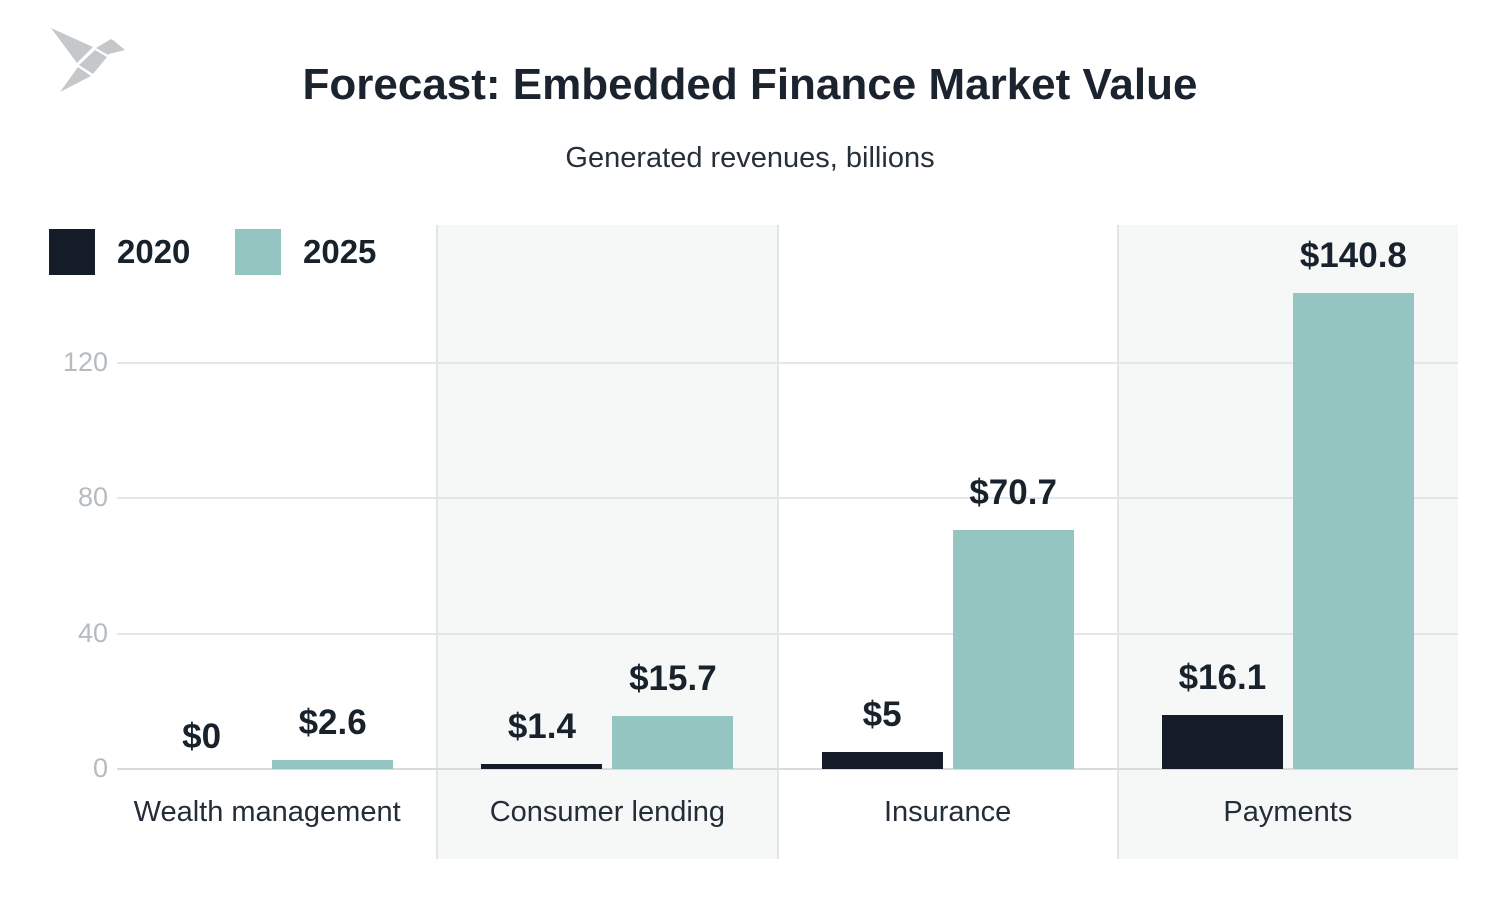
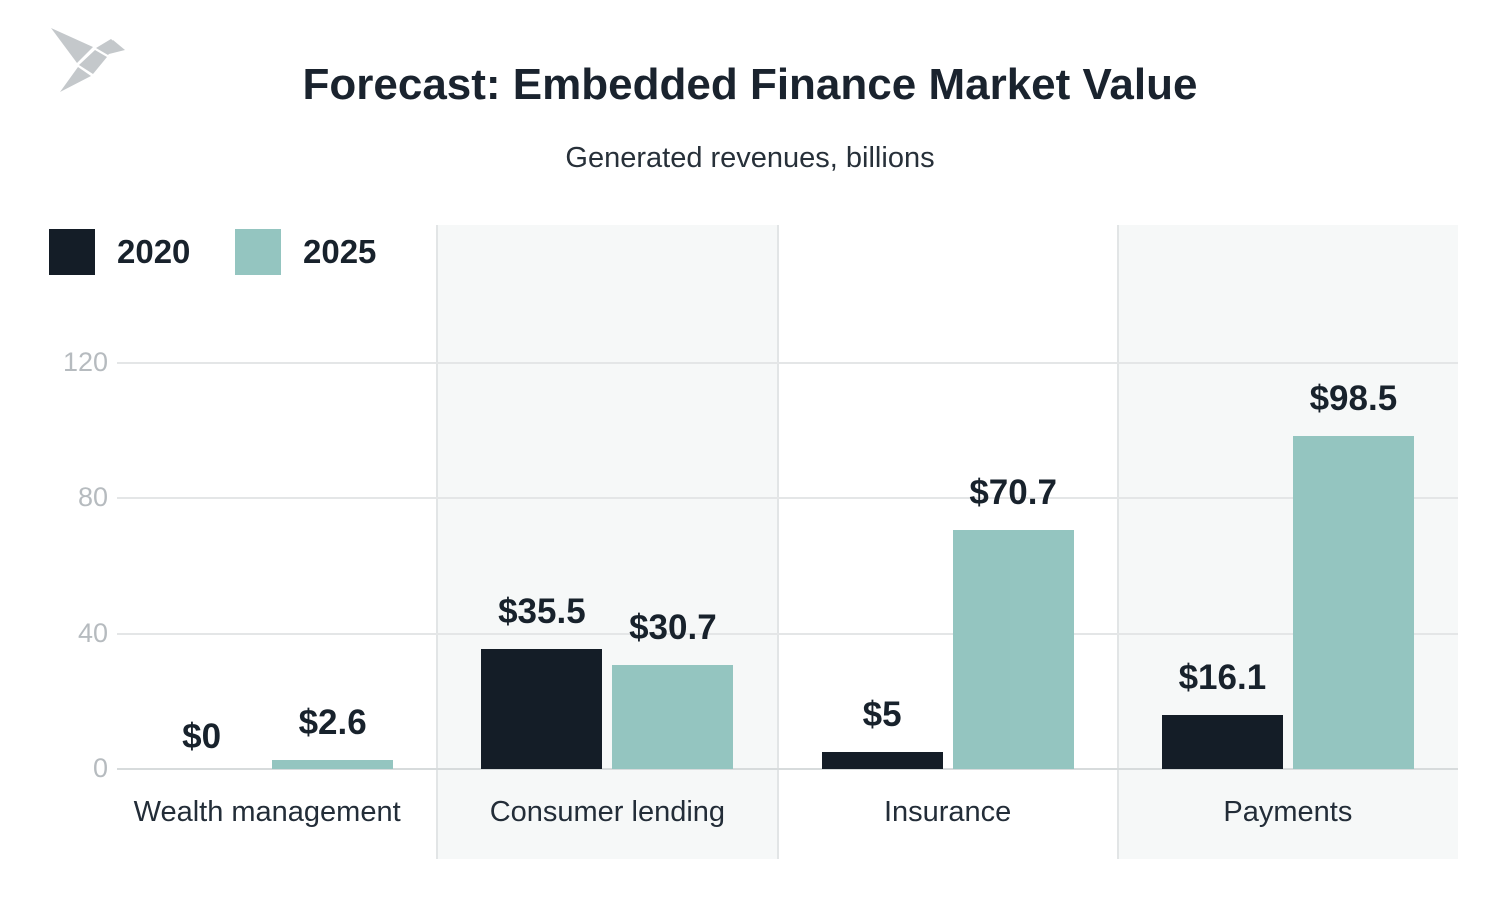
2020/Consumer lending: $1.4 -> $35.5
2025/Consumer lending: $15.7 -> $30.7
2025/Payments: $140.8 -> $98.5
